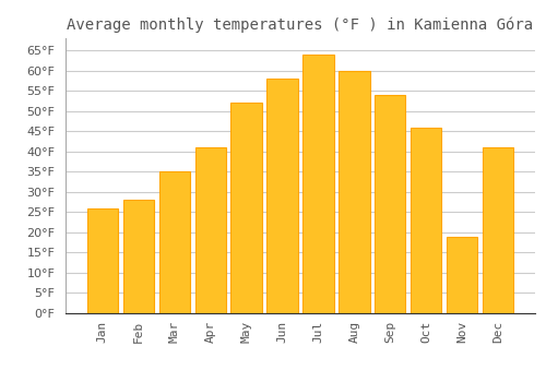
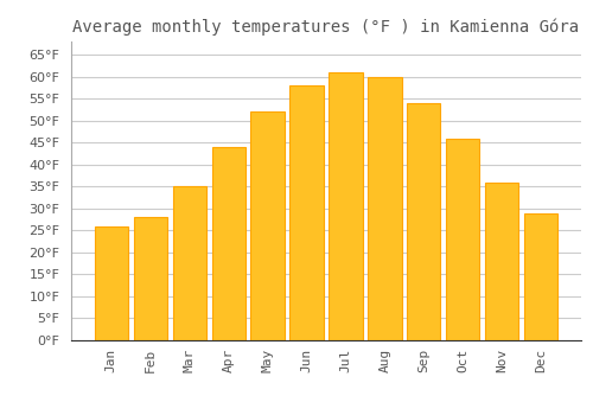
Apr: 41°F -> 44°F
Jul: 64°F -> 61°F
Nov: 19°F -> 36°F
Dec: 41°F -> 29°F
